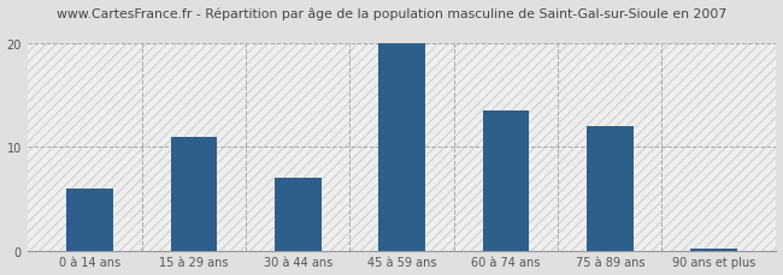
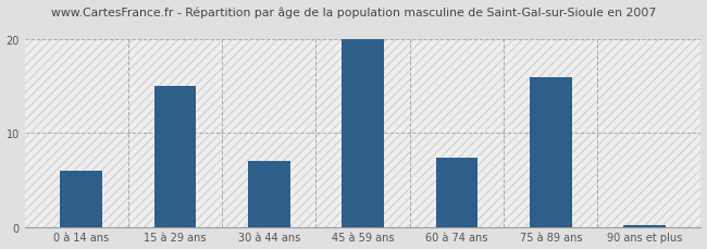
15 à 29 ans: 11.0 -> 15.0
60 à 74 ans: 13.5 -> 7.4
75 à 89 ans: 12.0 -> 16.0
